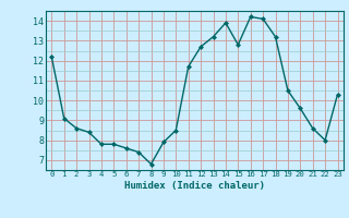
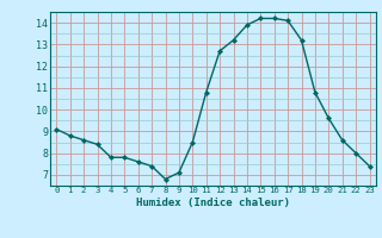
0: 12.2 -> 9.1
1: 9.1 -> 8.8
9: 7.9 -> 7.1
11: 11.7 -> 10.8
15: 12.8 -> 14.2
19: 10.5 -> 10.8
23: 10.3 -> 7.4
